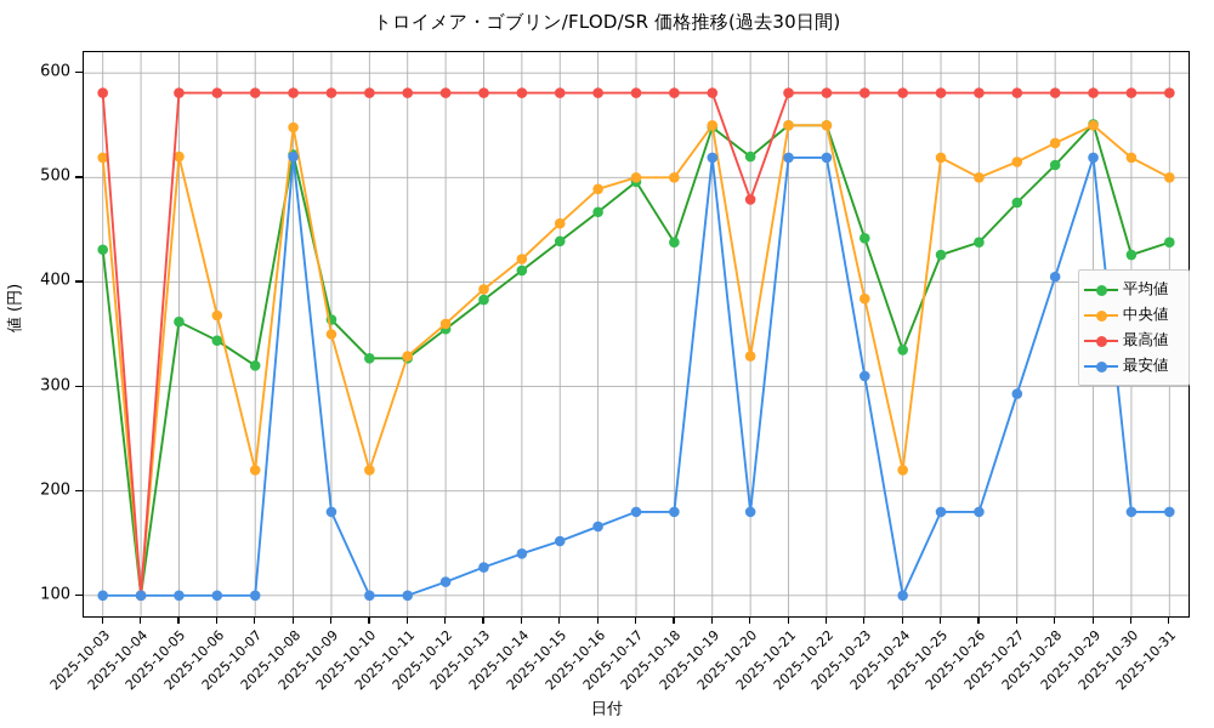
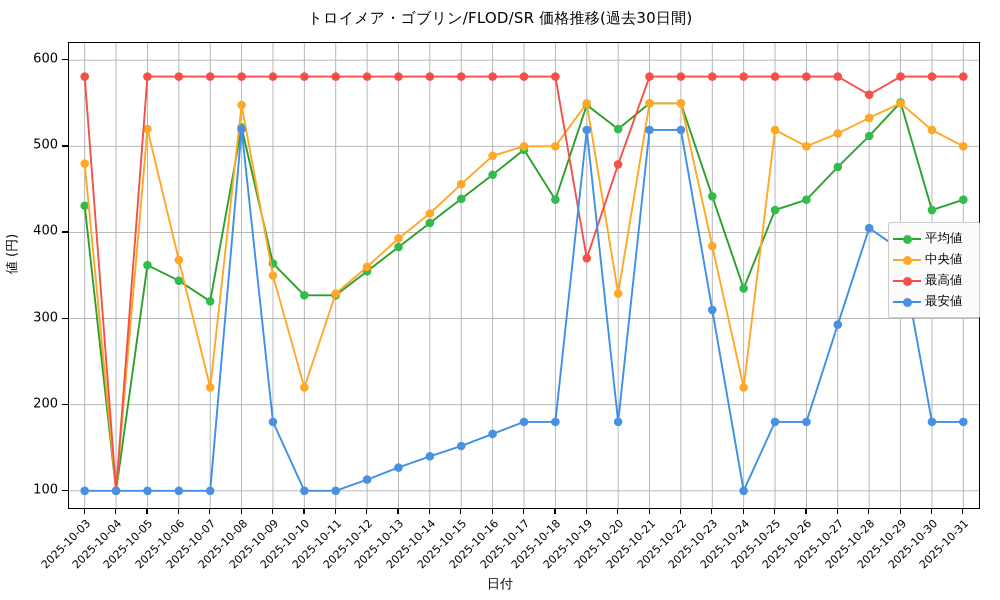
中央値/2025-10-03: 520 -> 480
最高値/2025-10-19: 580 -> 370
最高値/2025-10-28: 580 -> 560
最安値/2025-10-29: 520 -> 380
